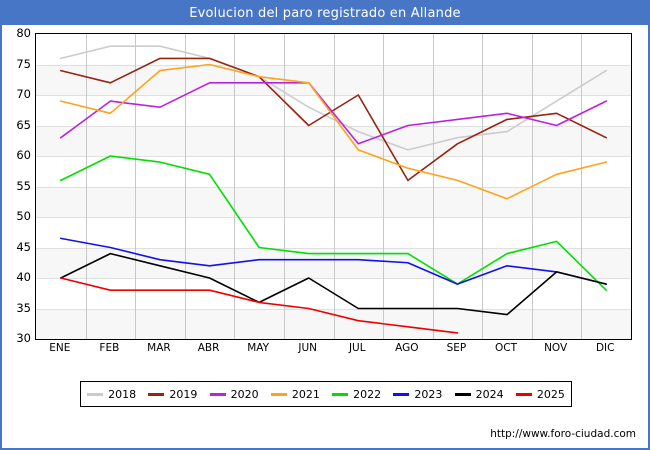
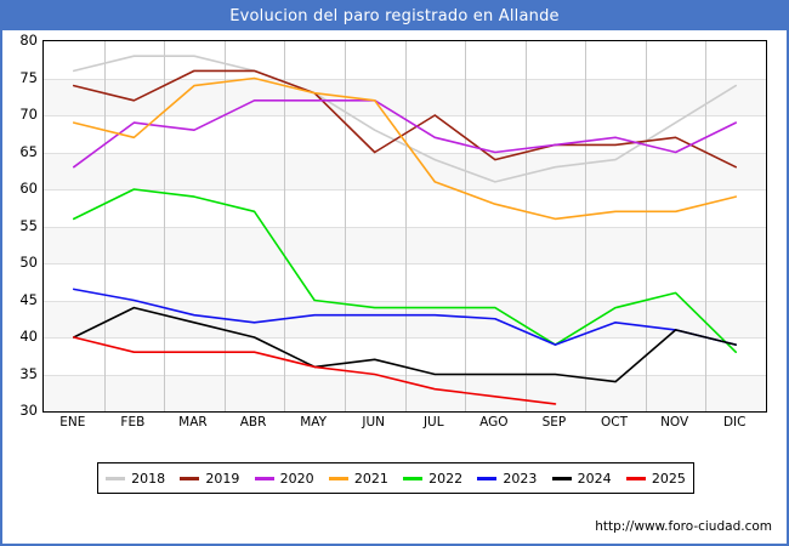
2024/JUN: 40 -> 37
2020/JUL: 62 -> 67
2019/AGO: 56 -> 64
2019/SEP: 62 -> 66
2021/OCT: 53 -> 57
